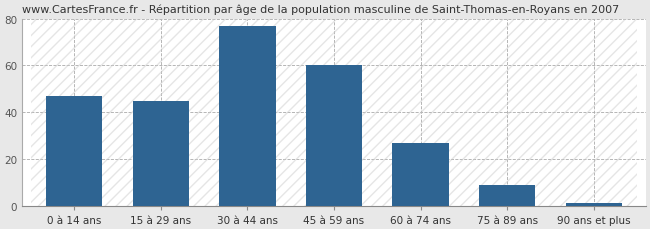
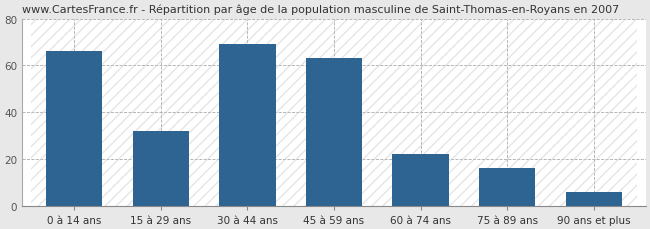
0 à 14 ans: 47 -> 66
15 à 29 ans: 45 -> 32
30 à 44 ans: 77 -> 69
45 à 59 ans: 60 -> 63
60 à 74 ans: 27 -> 22
75 à 89 ans: 9 -> 16
90 ans et plus: 1 -> 6
